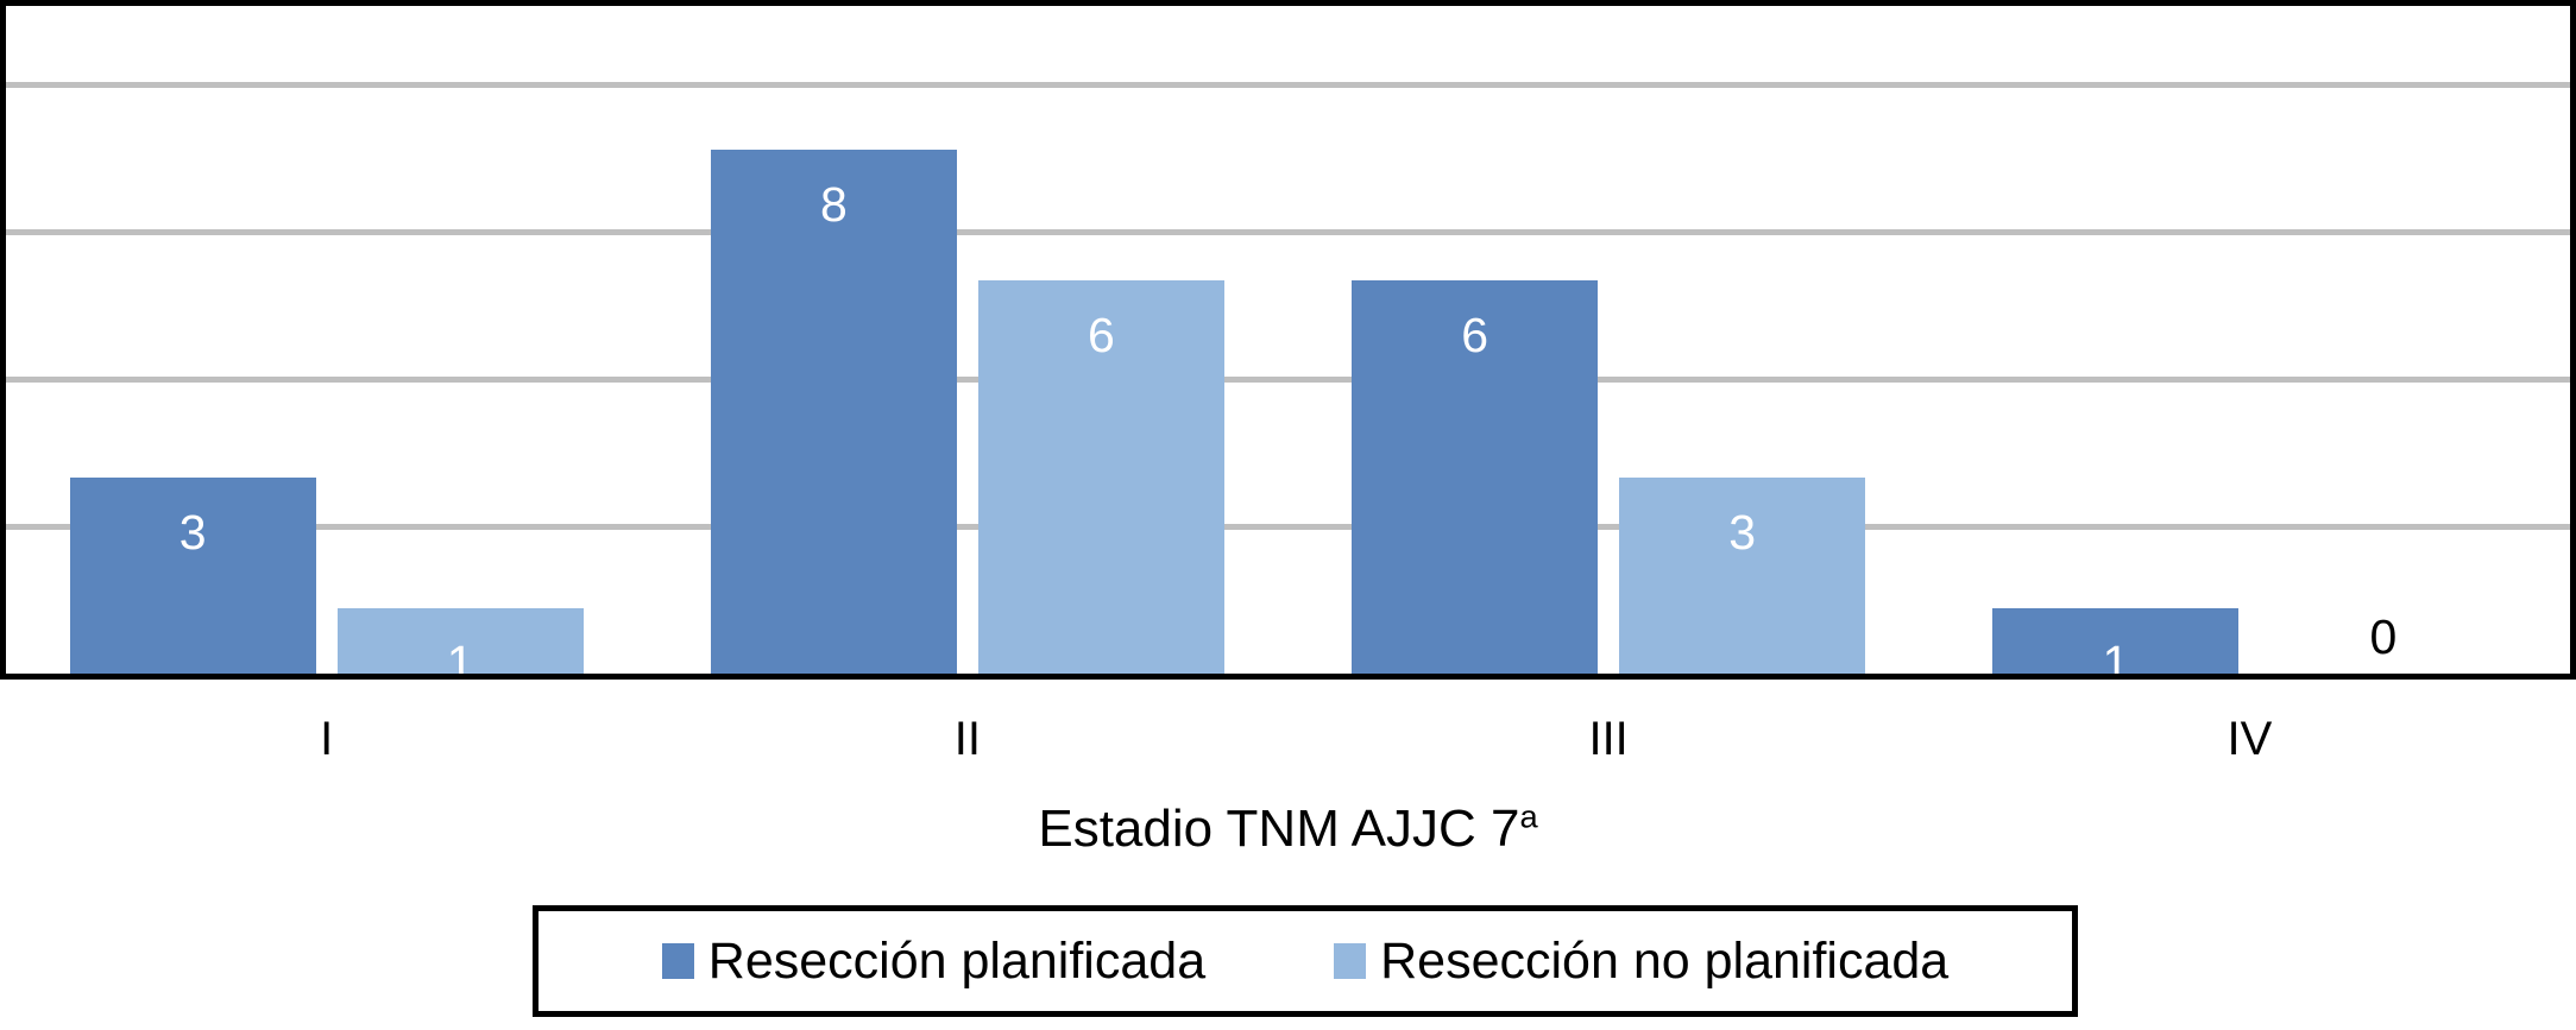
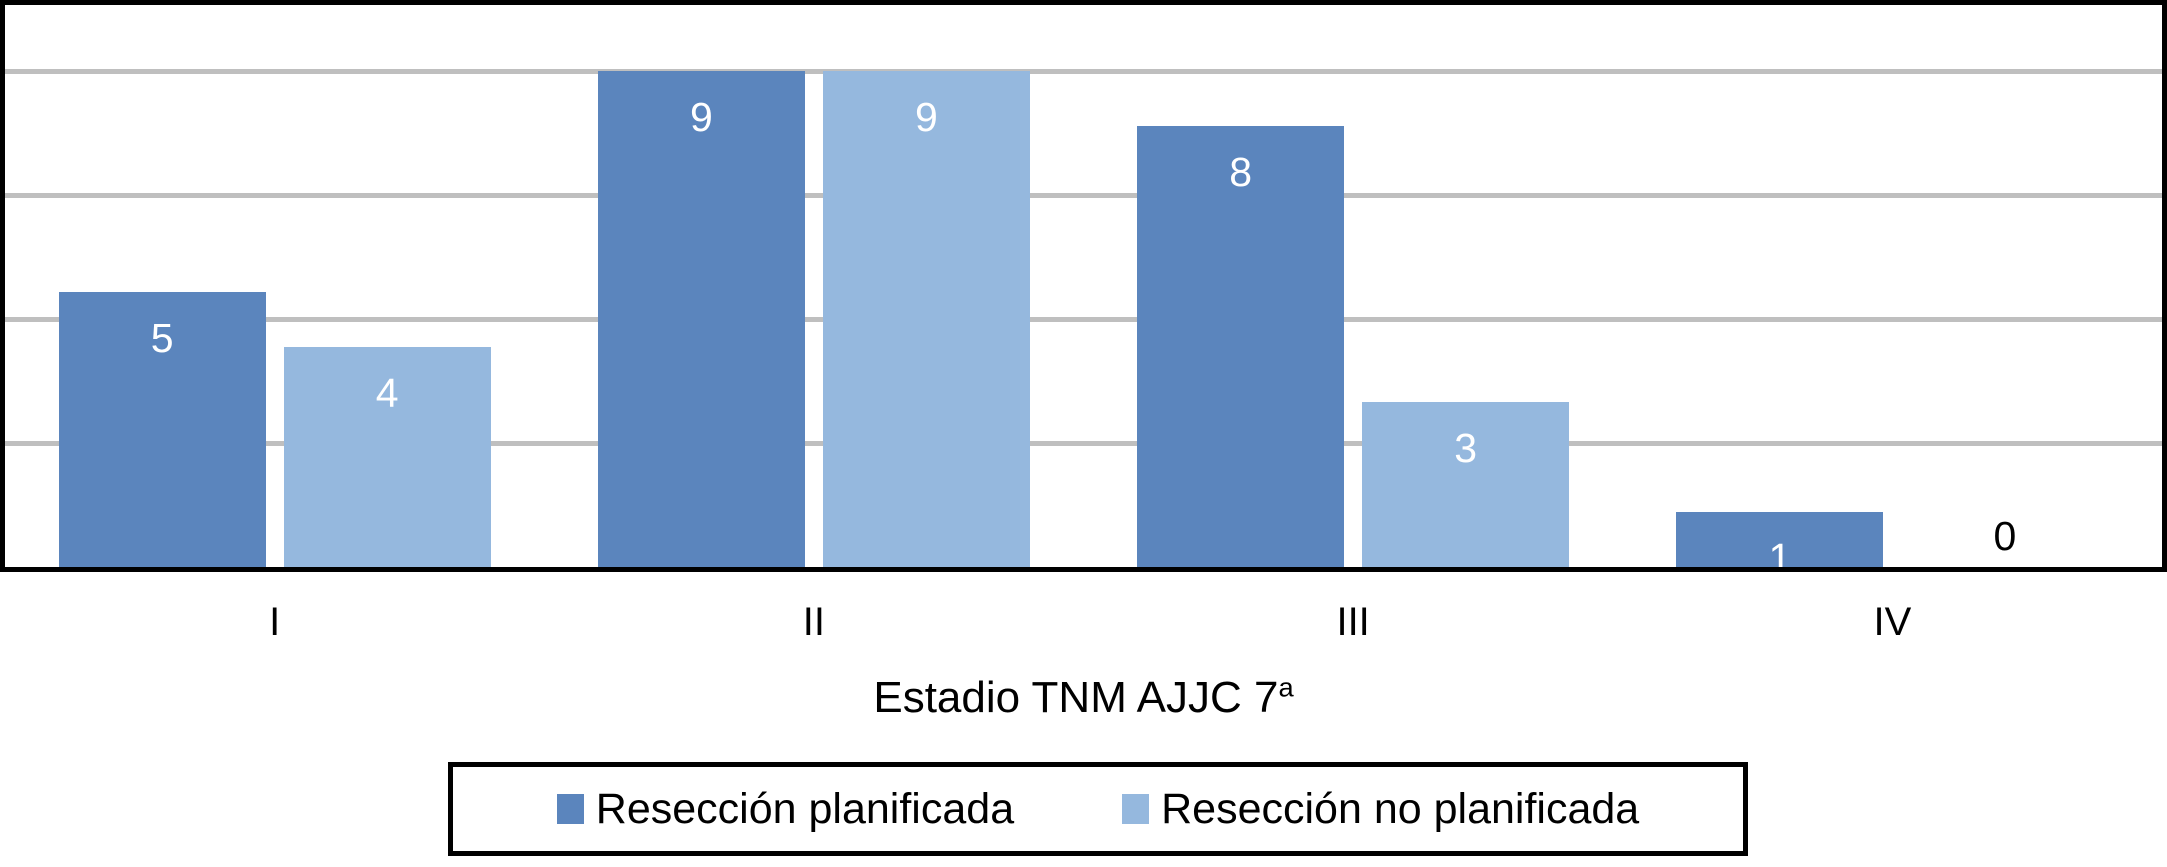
Resección planificada/I: 3 -> 5
Resección no planificada/I: 1 -> 4
Resección planificada/II: 8 -> 9
Resección no planificada/II: 6 -> 9
Resección planificada/III: 6 -> 8
